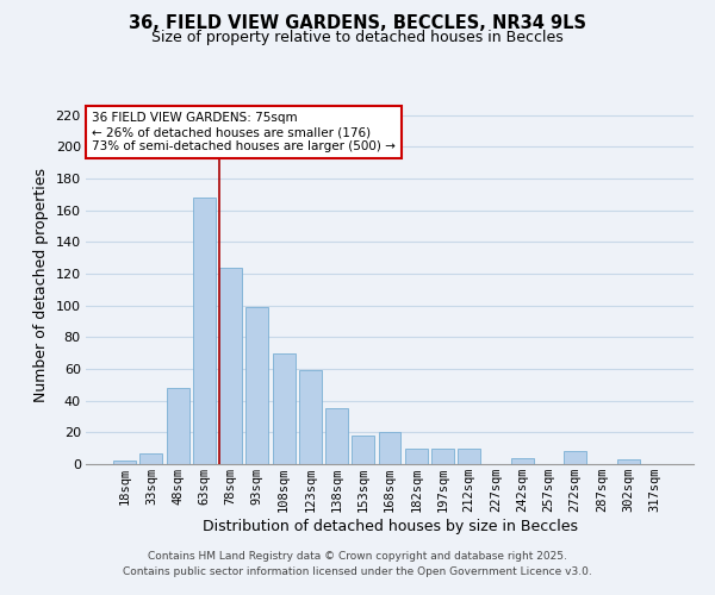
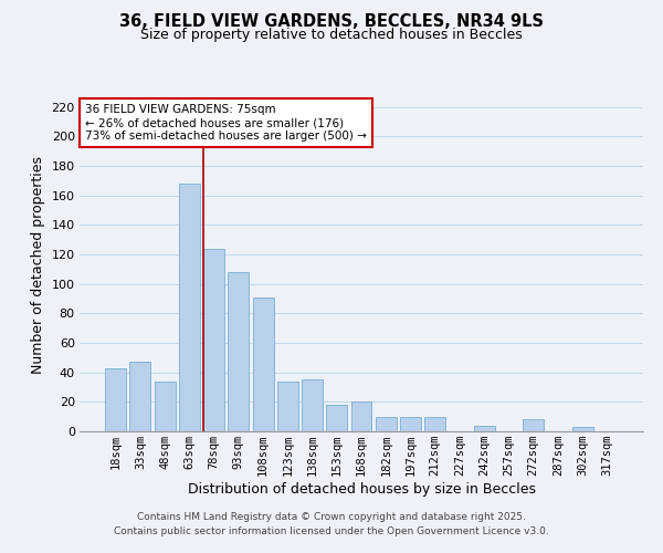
18sqm: 2 -> 43
33sqm: 7 -> 47
48sqm: 48 -> 34
93sqm: 99 -> 108
108sqm: 70 -> 91
123sqm: 59 -> 34
